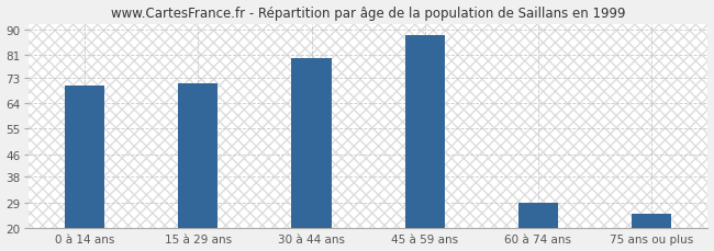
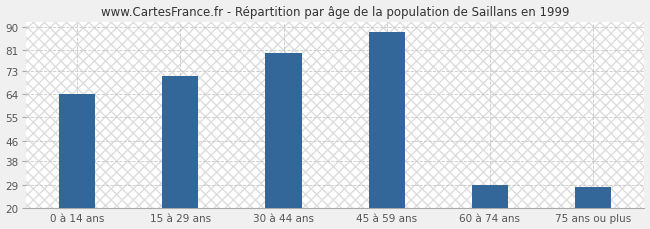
0 à 14 ans: 70 -> 64
75 ans ou plus: 25 -> 28
